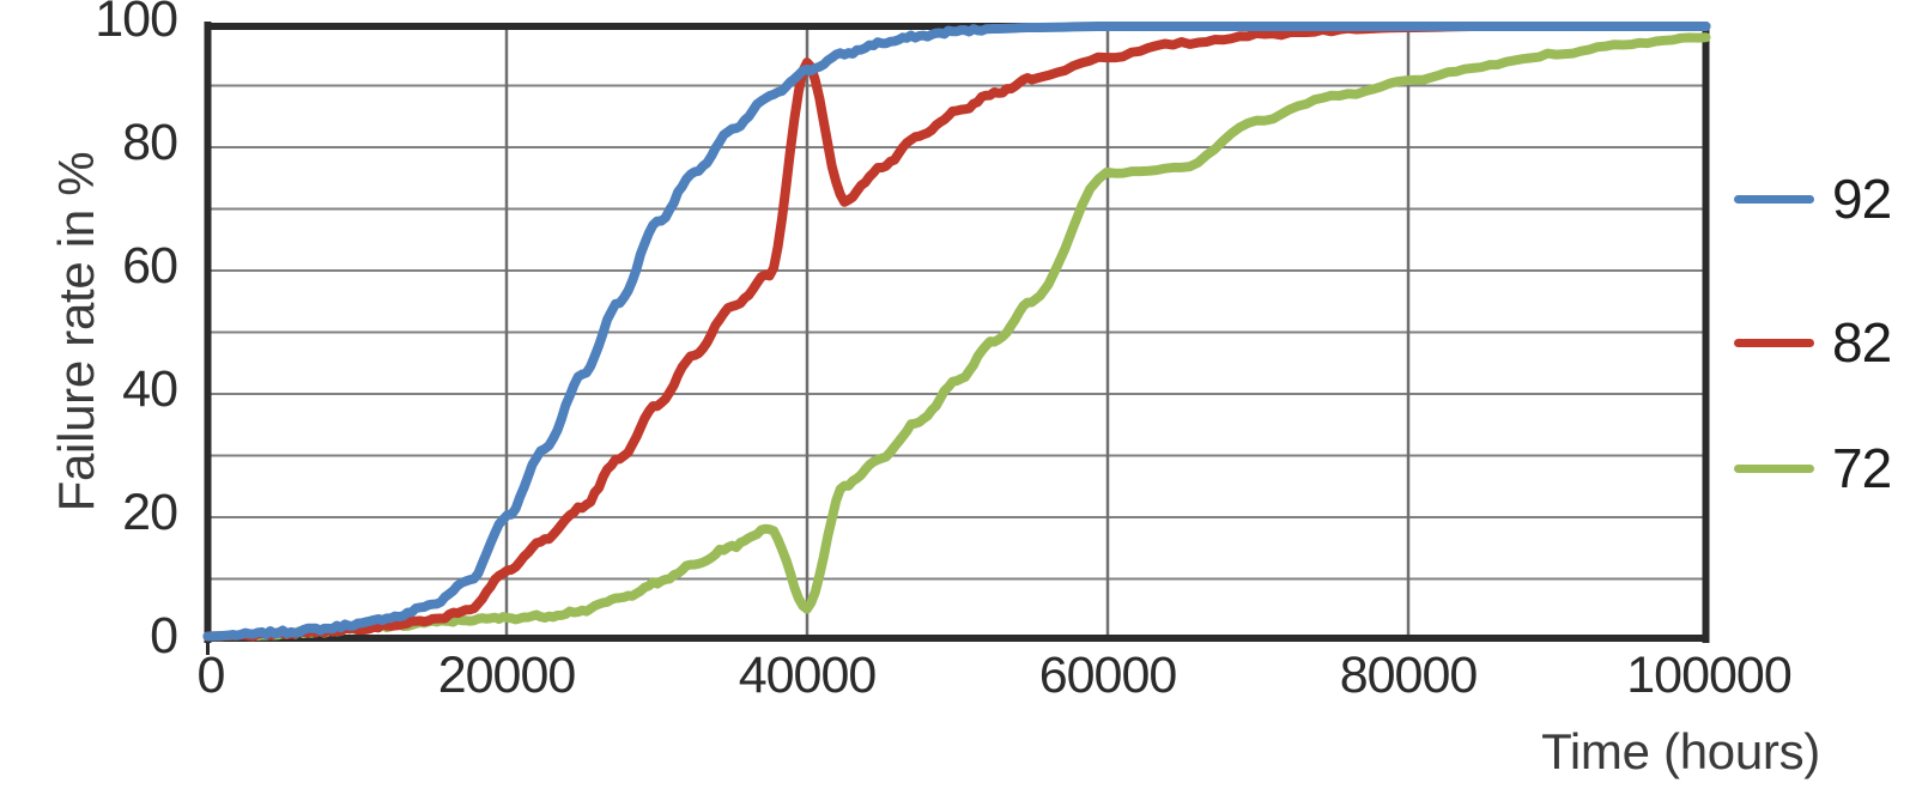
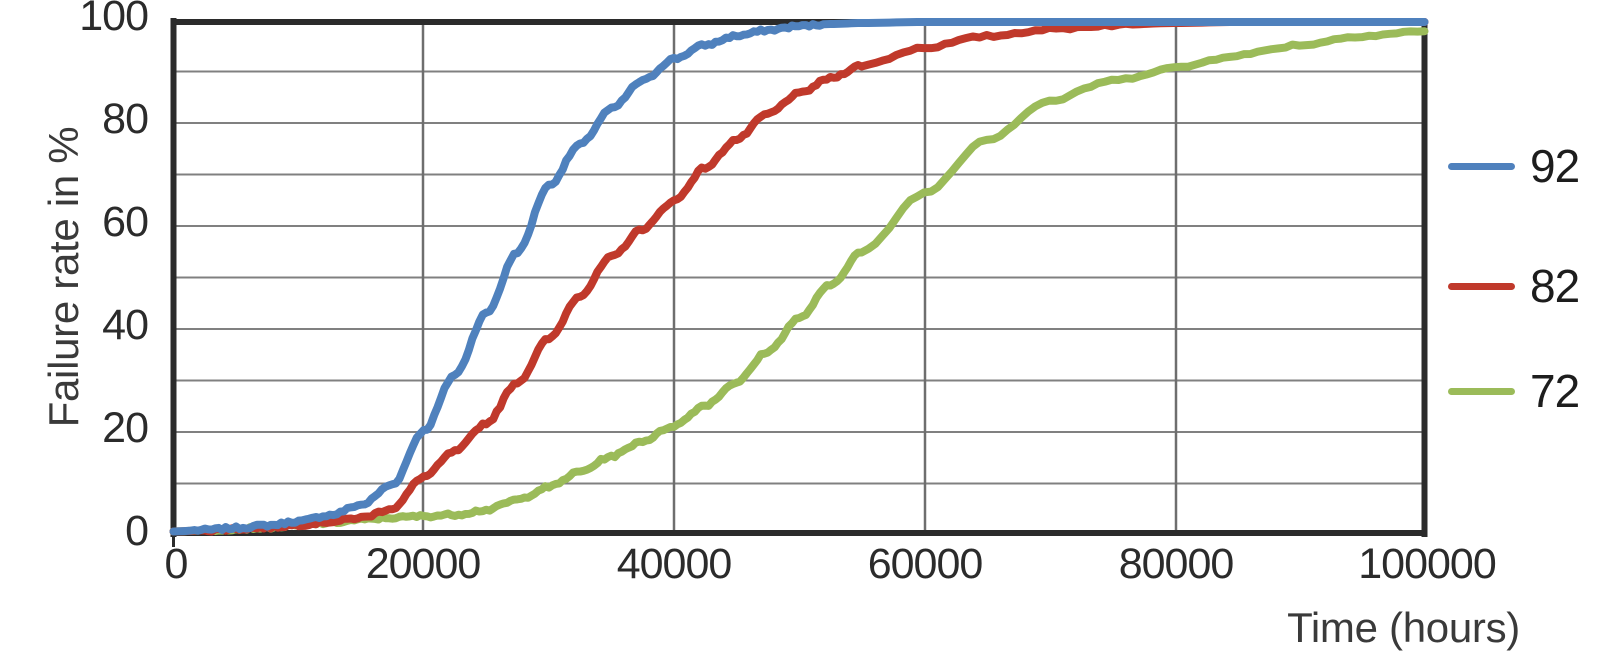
82/40000: 94 -> 65
72/40000: 5 -> 21
72/60000: 76 -> 66
